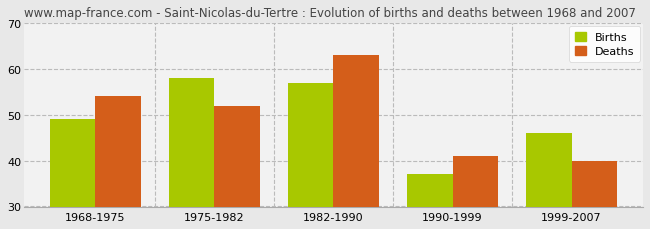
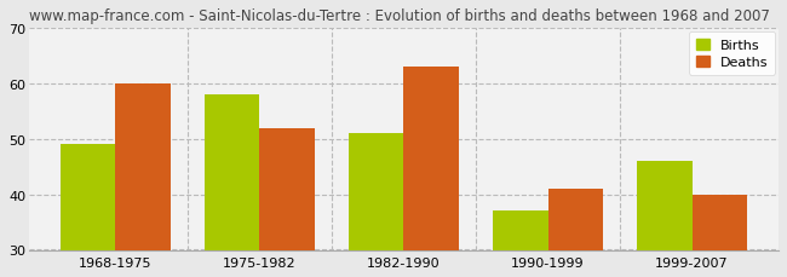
Deaths/1968-1975: 54 -> 60
Births/1982-1990: 57 -> 51
